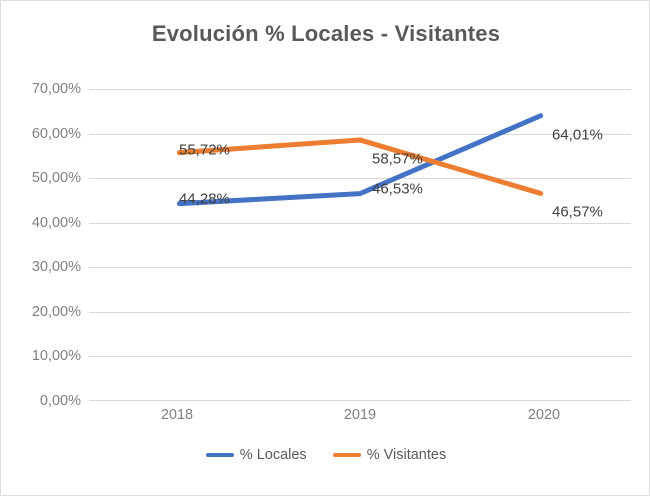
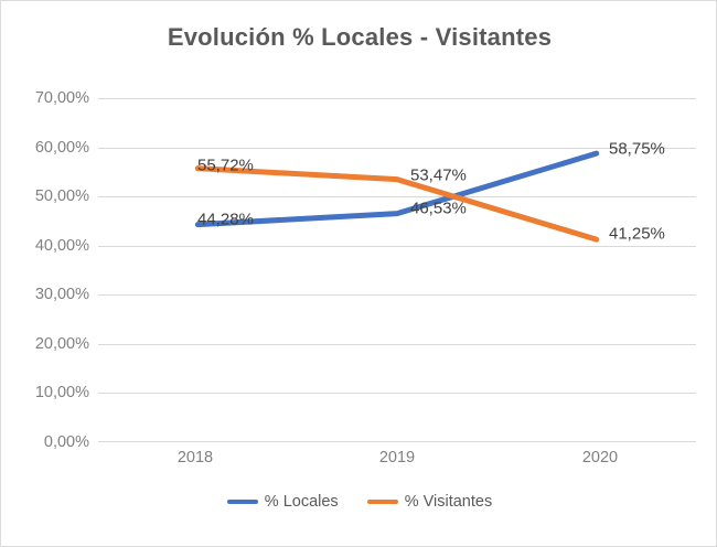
% Visitantes/2019: 58,57% -> 53,47%
% Locales/2020: 64,01% -> 58,75%
% Visitantes/2020: 46,57% -> 41,25%
